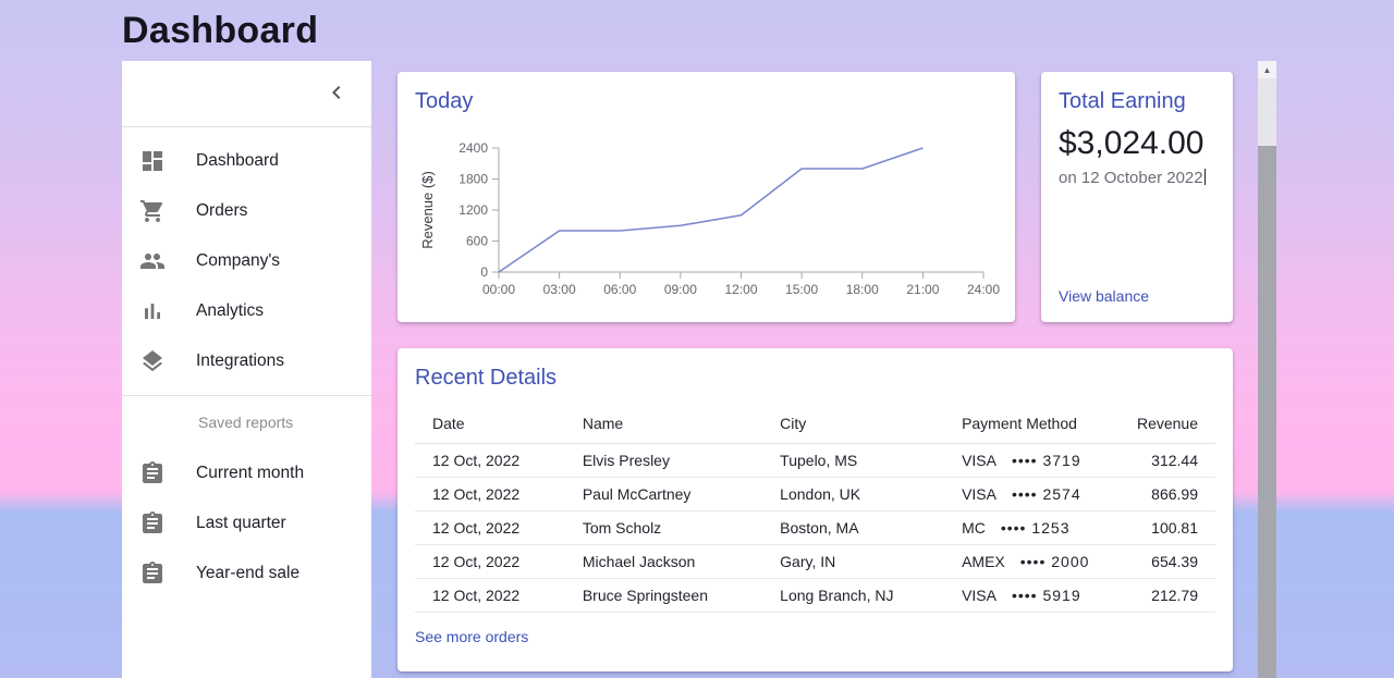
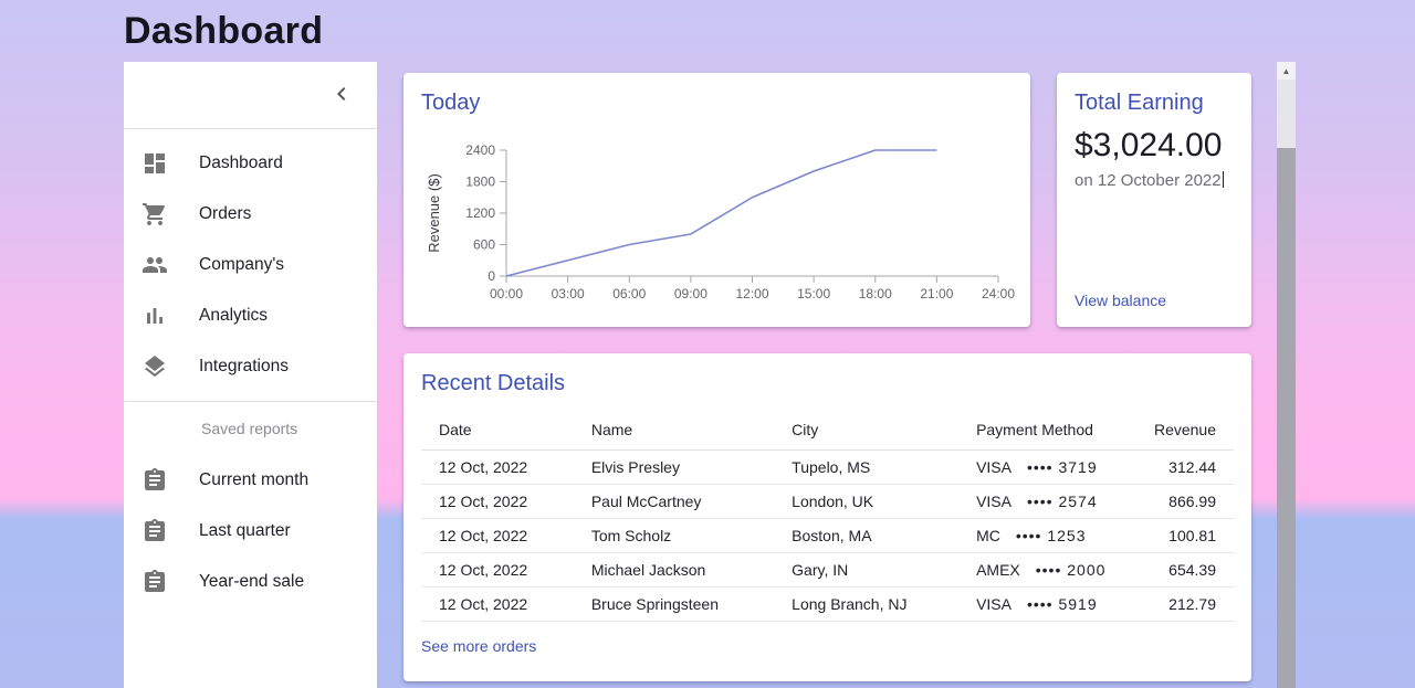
03:00: 800 -> 300
06:00: 800 -> 600
09:00: 900 -> 800
12:00: 1100 -> 1500
18:00: 2000 -> 2400
